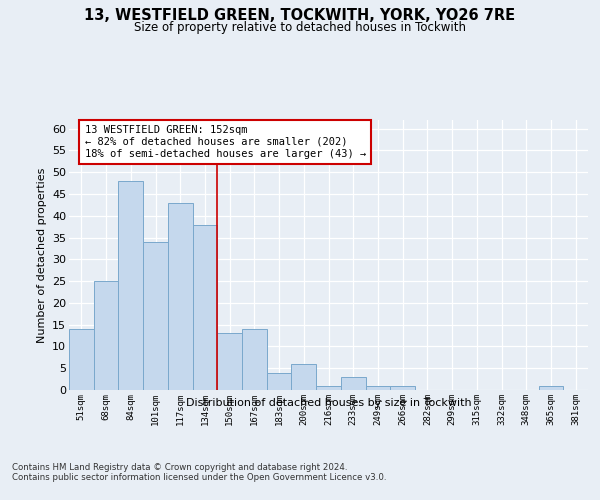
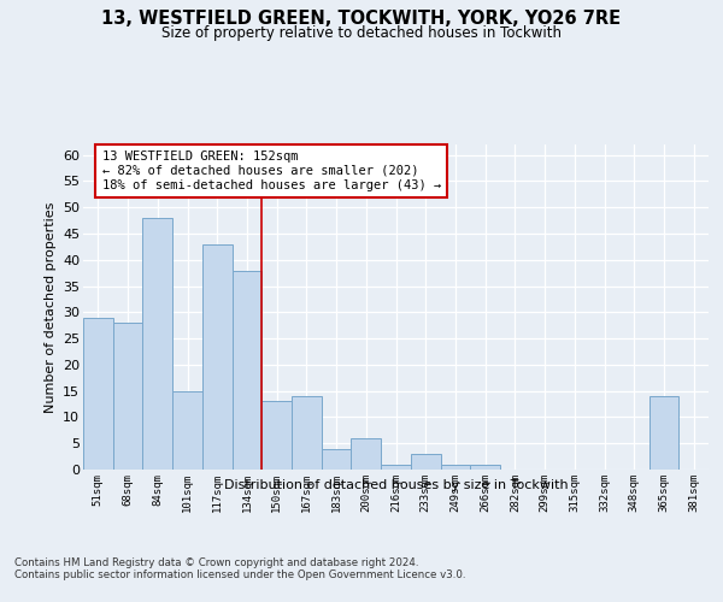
51sqm: 14 -> 29
68sqm: 25 -> 28
101sqm: 34 -> 15
365sqm: 1 -> 14
